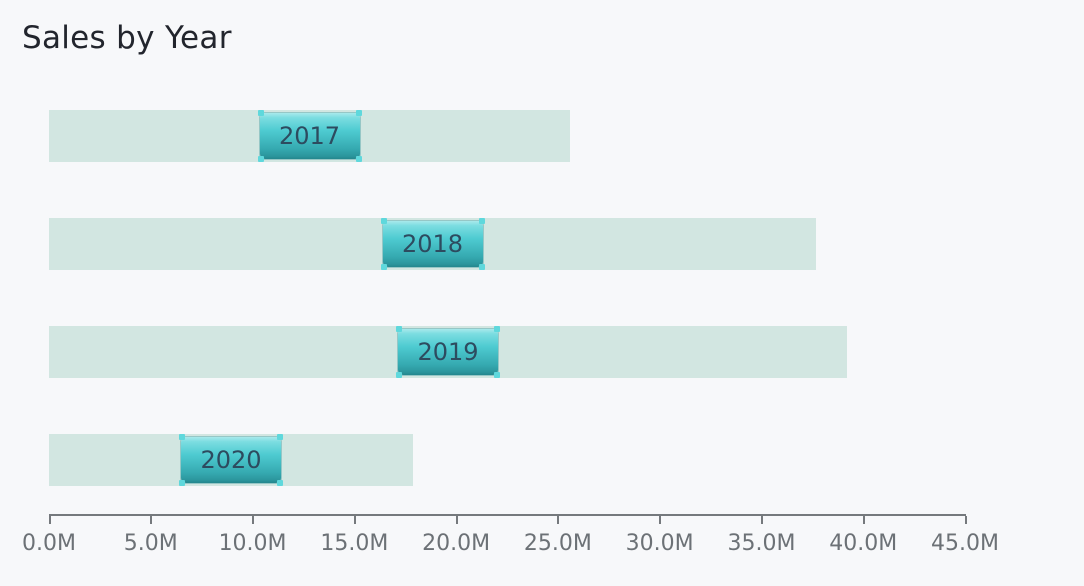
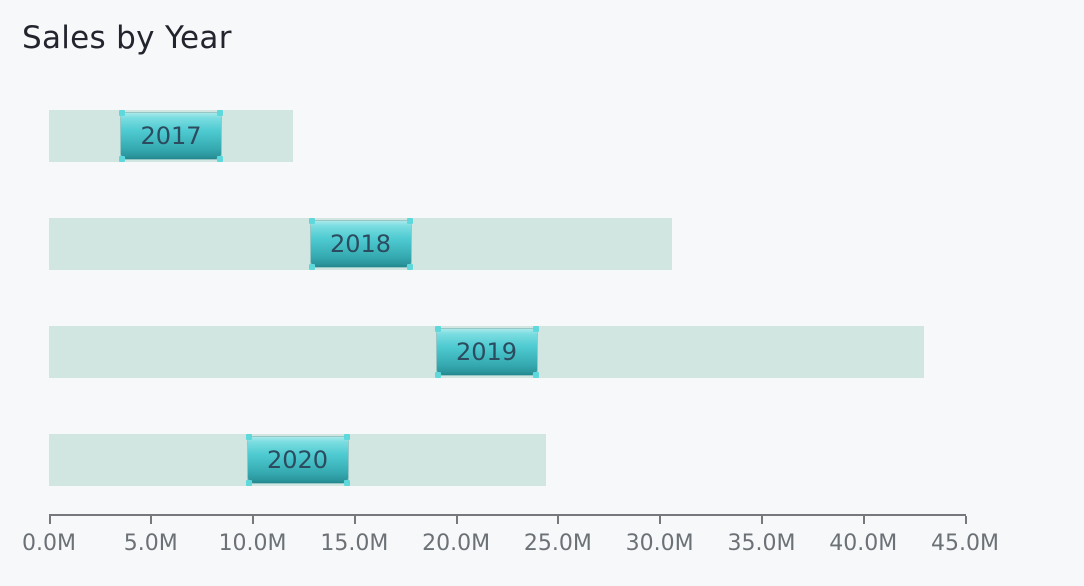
2017: 25.6M -> 12.0M
2018: 37.7M -> 30.6M
2019: 39.2M -> 43.0M
2020: 17.9M -> 24.4M
